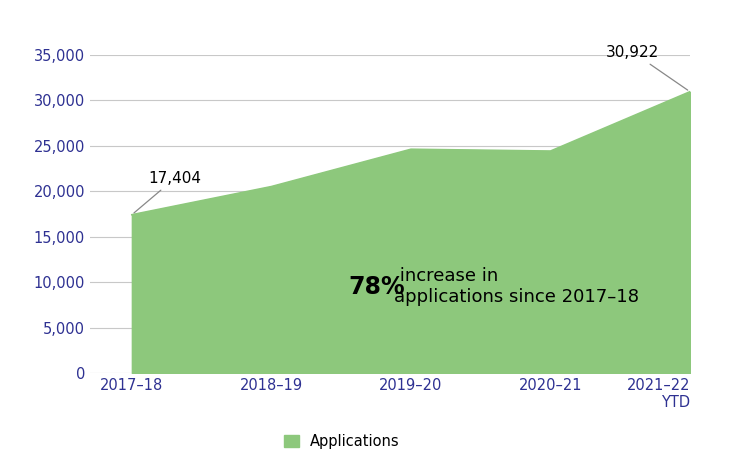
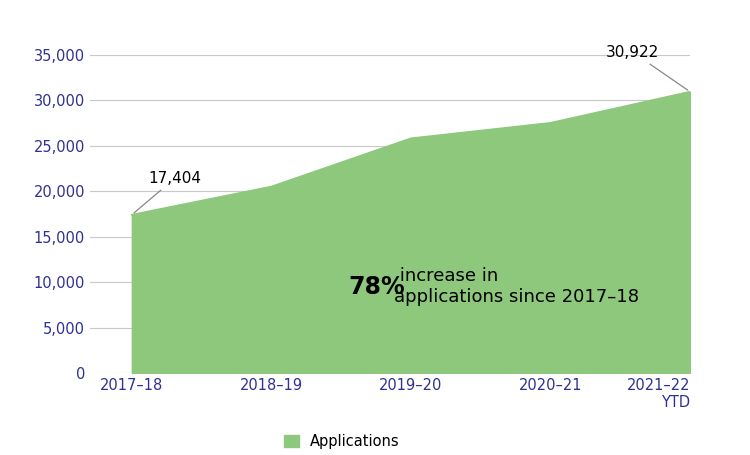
2019–20: 24,600 -> 25,800
2020–21: 24,400 -> 27,500
